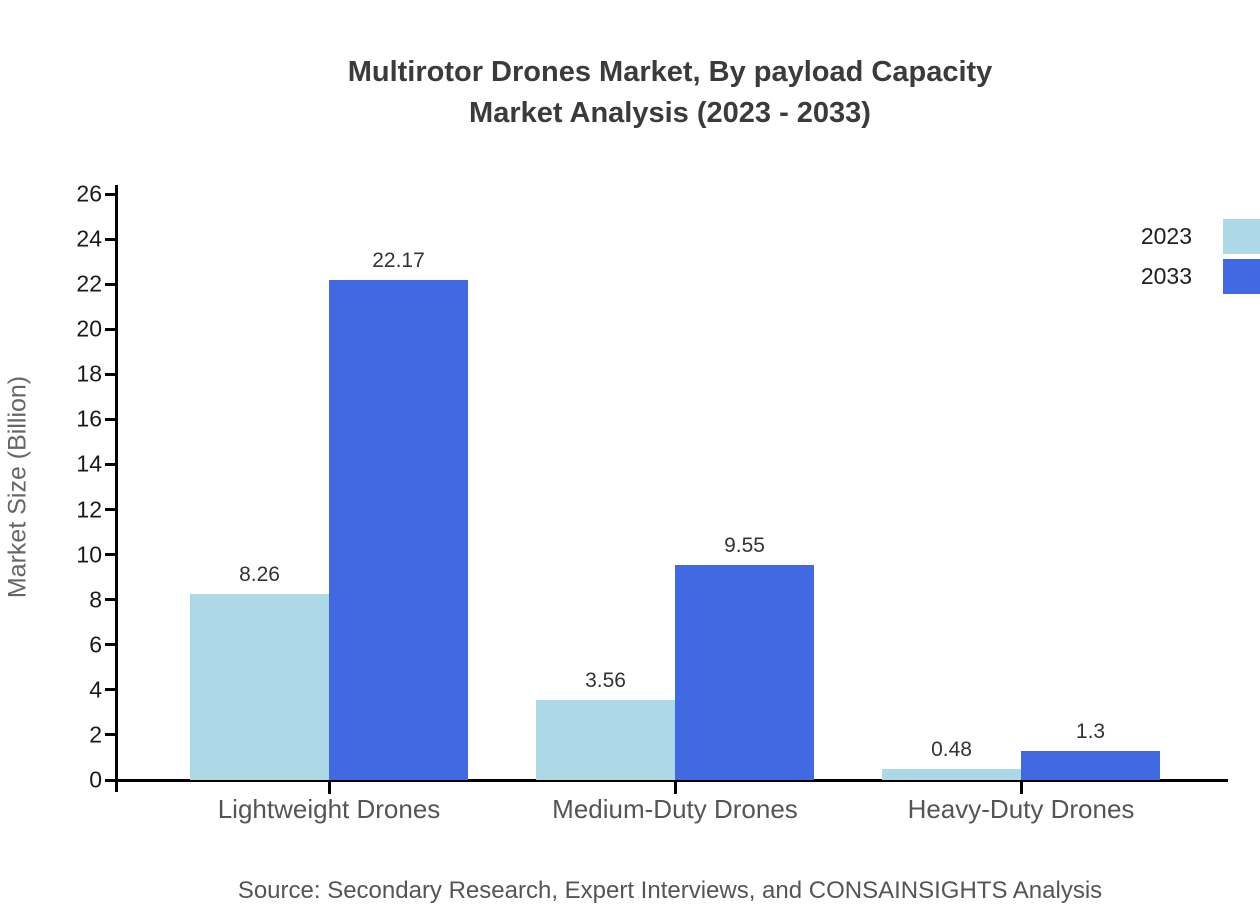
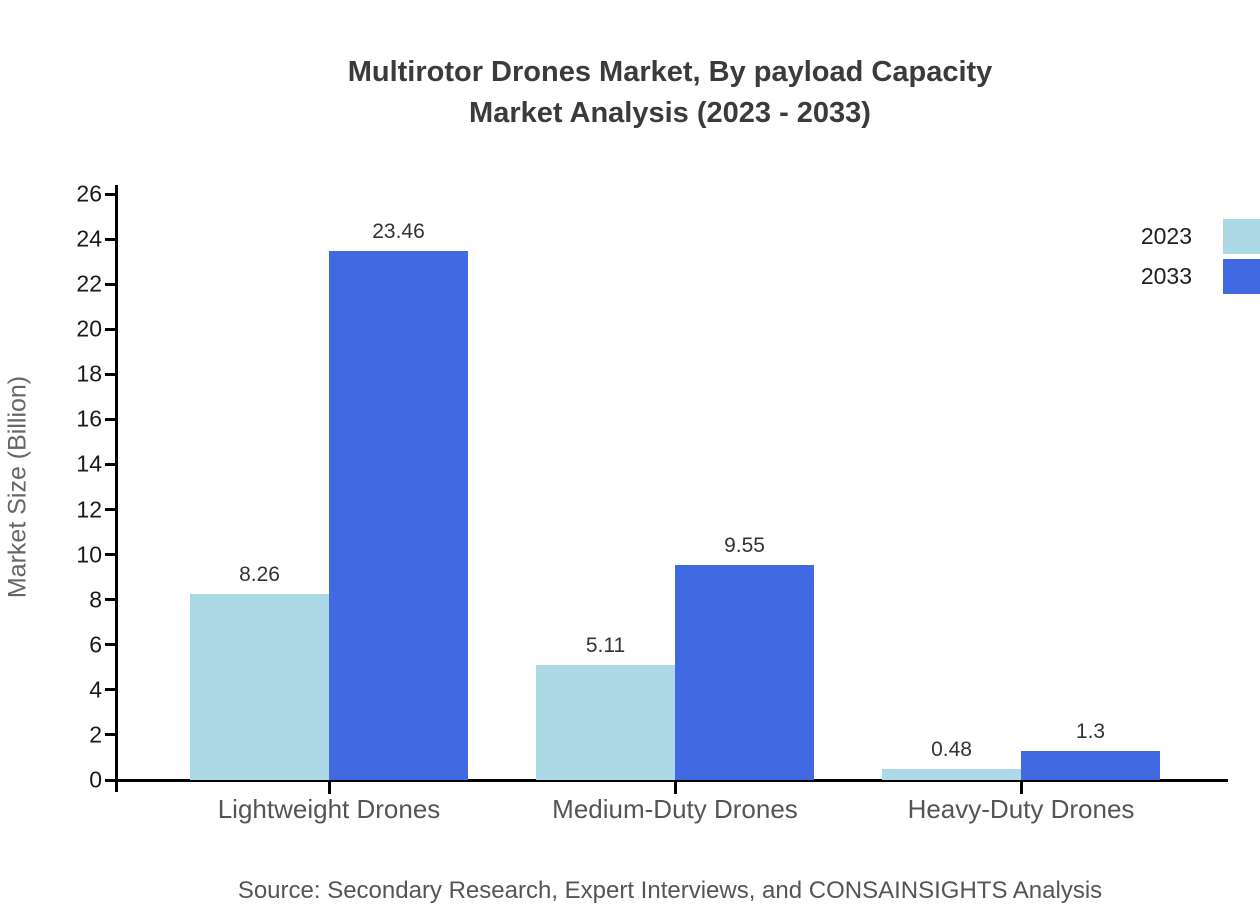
2033/Lightweight Drones: 22.17 -> 23.46
2023/Medium-Duty Drones: 3.56 -> 5.11
